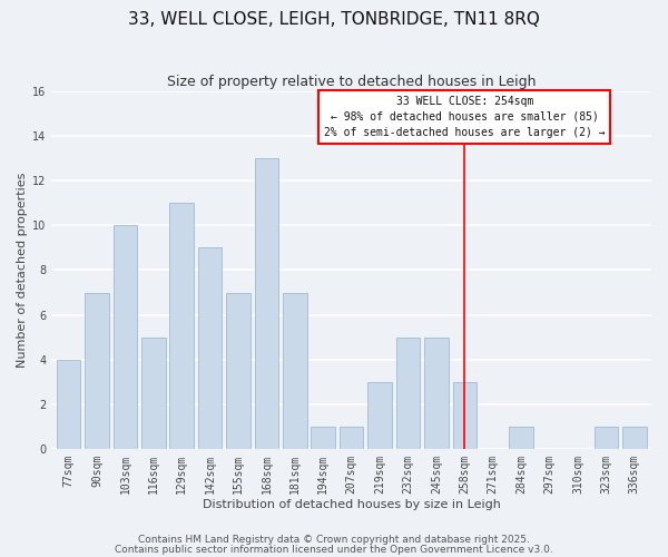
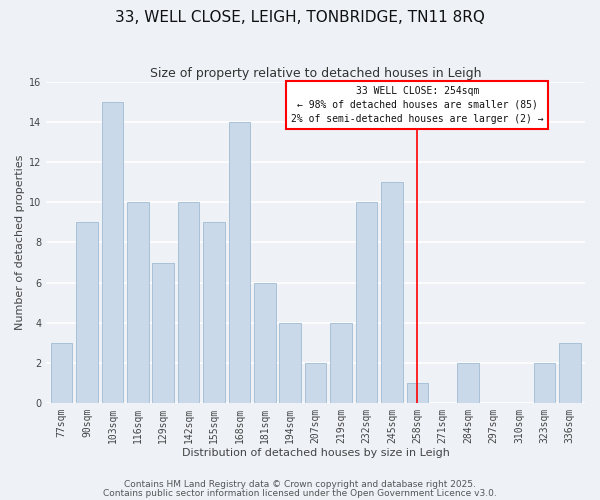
77sqm: 4 -> 3
90sqm: 7 -> 9
103sqm: 10 -> 15
116sqm: 5 -> 10
129sqm: 11 -> 7
142sqm: 9 -> 10
155sqm: 7 -> 9
168sqm: 13 -> 14
181sqm: 7 -> 6
194sqm: 1 -> 4
207sqm: 1 -> 2
219sqm: 3 -> 4
232sqm: 5 -> 10
245sqm: 5 -> 11
258sqm: 3 -> 1
284sqm: 1 -> 2
323sqm: 1 -> 2
336sqm: 1 -> 3
